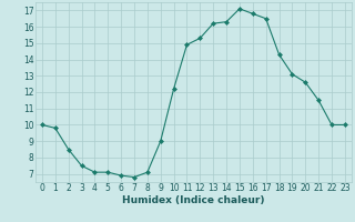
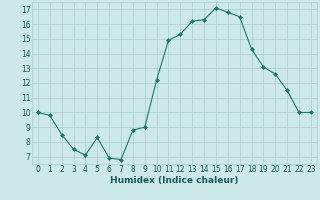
5: 7.1 -> 8.3
8: 7.1 -> 8.8
